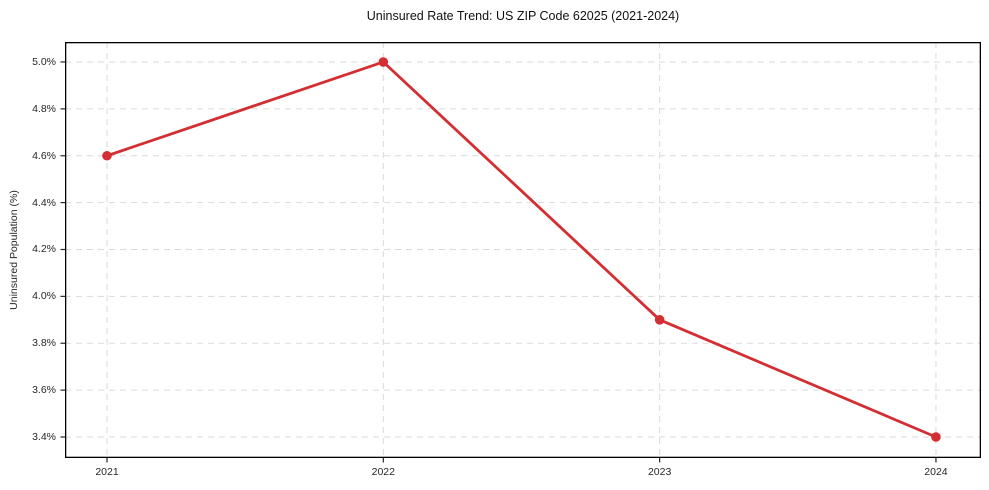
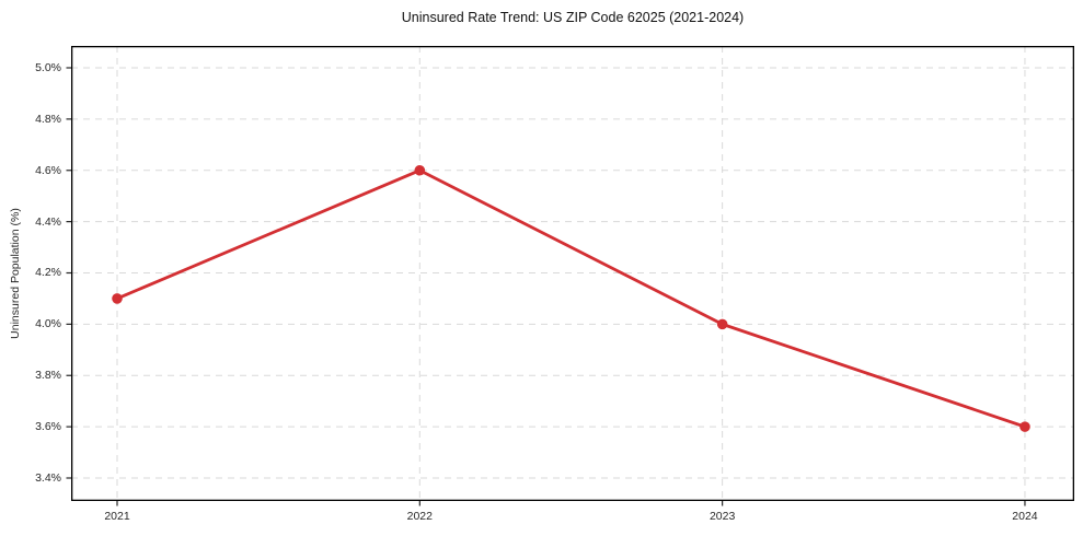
2021: 4.6% -> 4.1%
2022: 5.0% -> 4.6%
2023: 3.9% -> 4.0%
2024: 3.4% -> 3.6%
